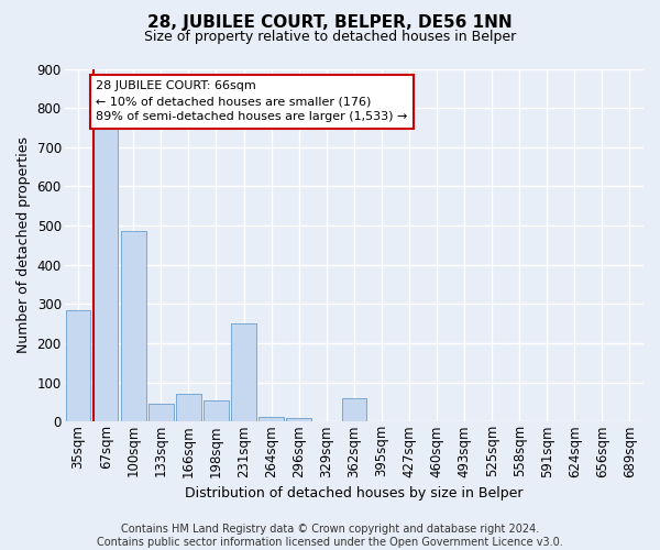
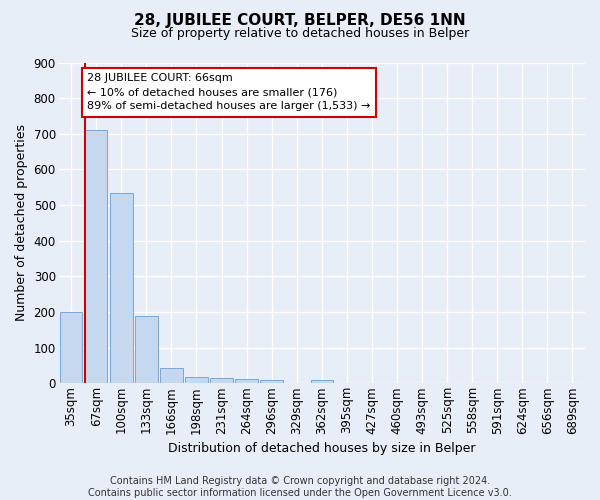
35sqm: 285 -> 200
67sqm: 750 -> 710
100sqm: 485 -> 535
133sqm: 45 -> 190
166sqm: 70 -> 42
198sqm: 55 -> 18
231sqm: 250 -> 15
362sqm: 60 -> 9
